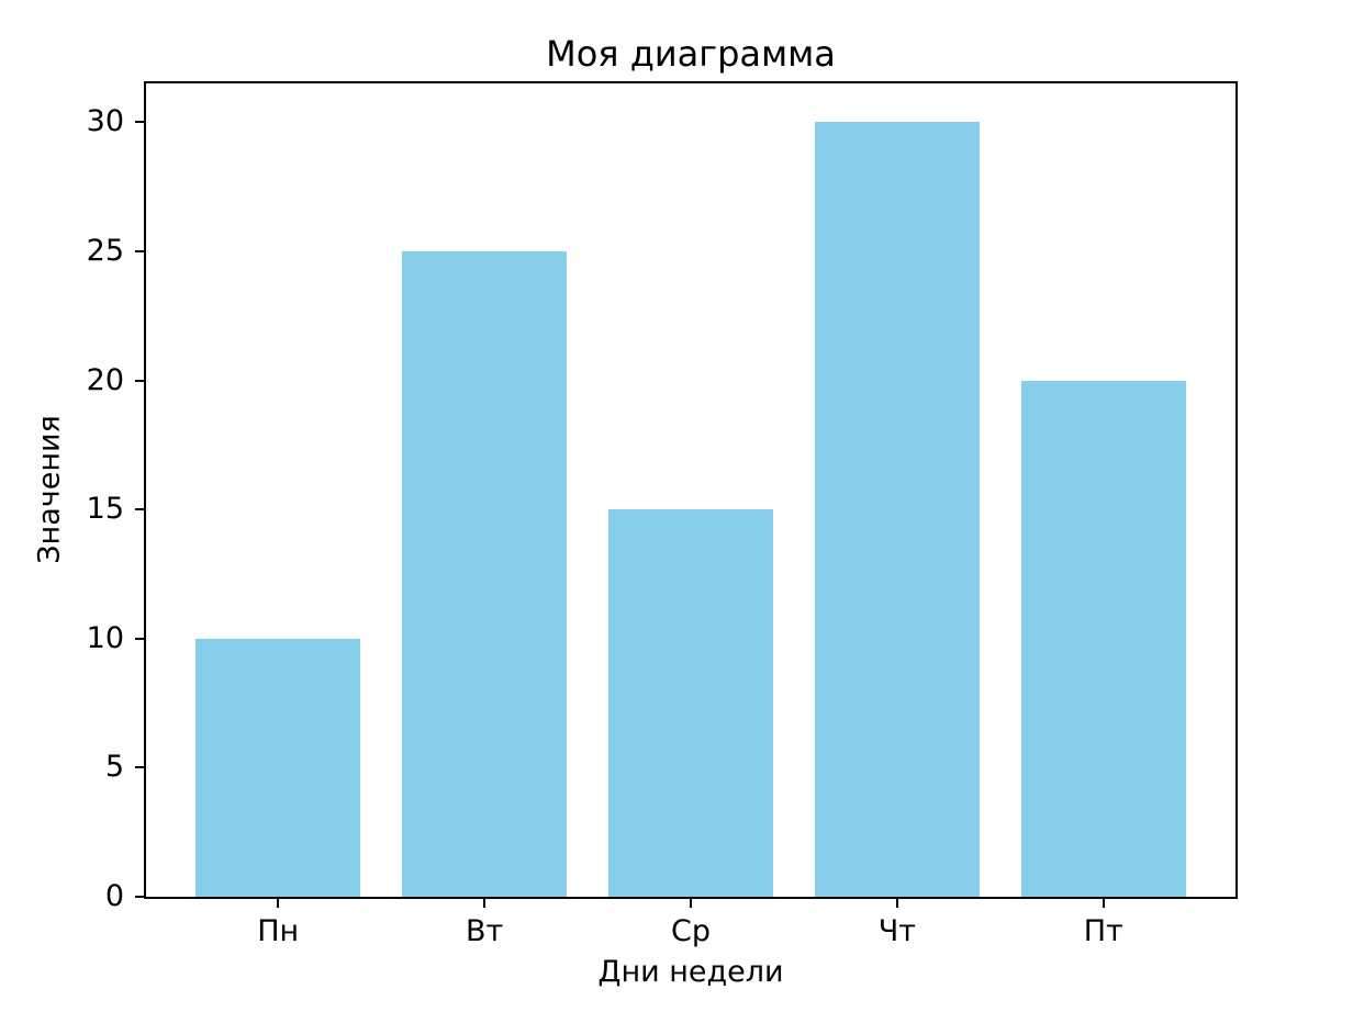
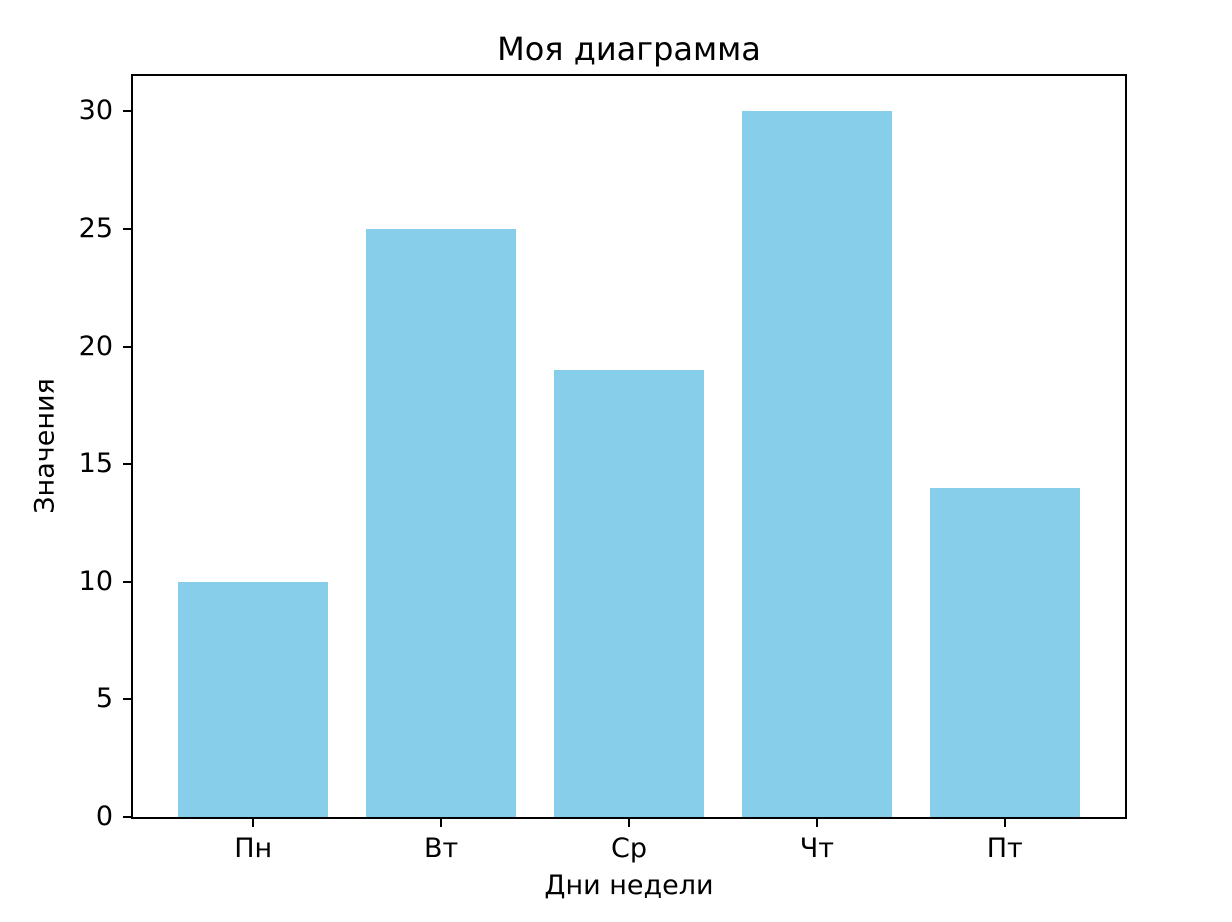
Ср: 15 -> 19
Пт: 20 -> 14
